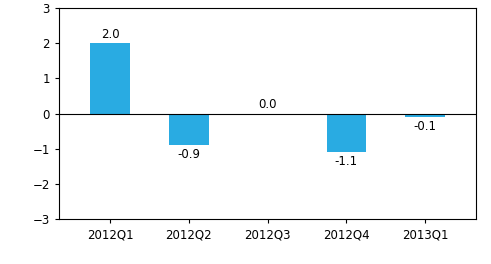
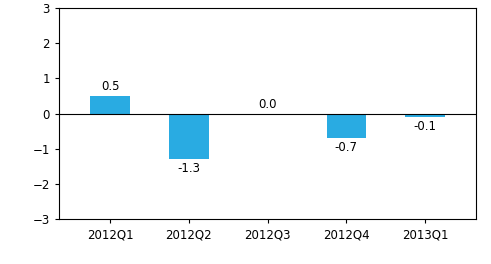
2012Q1: 2.0 -> 0.5
2012Q2: -0.9 -> -1.3
2012Q4: -1.1 -> -0.7
